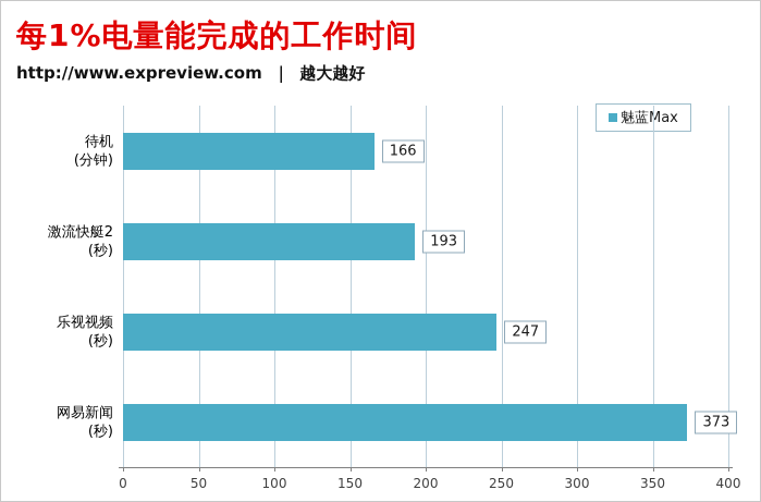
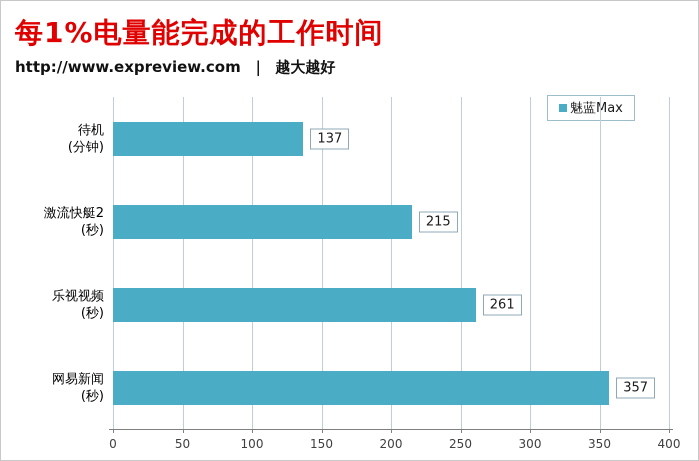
待机 (分钟): 166 -> 137
激流快艇2 (秒): 193 -> 215
乐视视频 (秒): 247 -> 261
网易新闻 (秒): 373 -> 357
